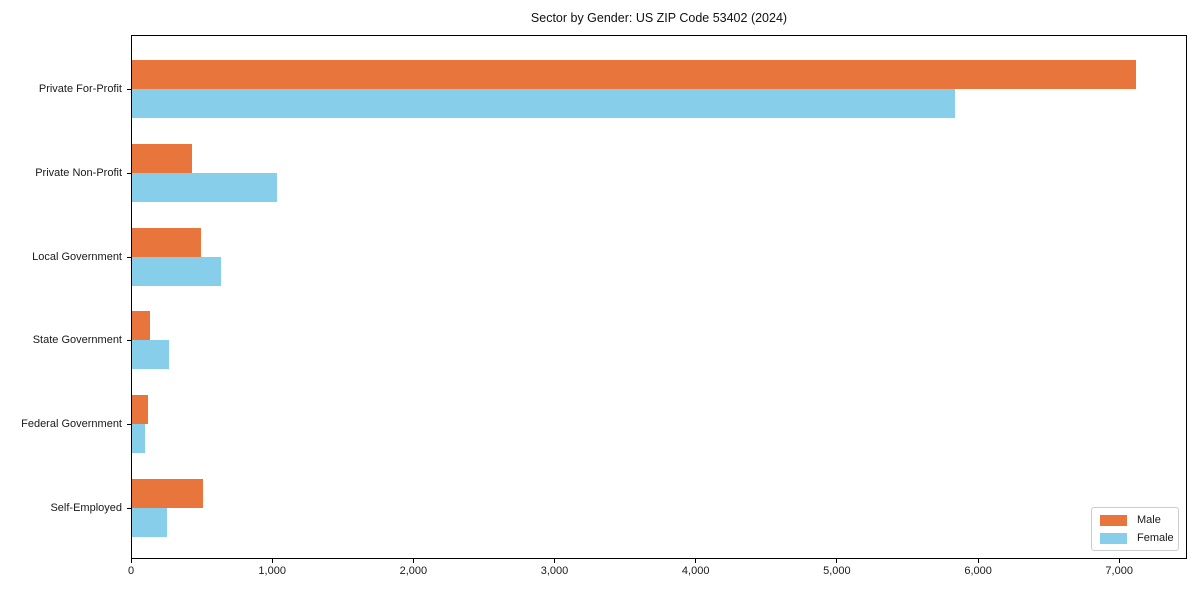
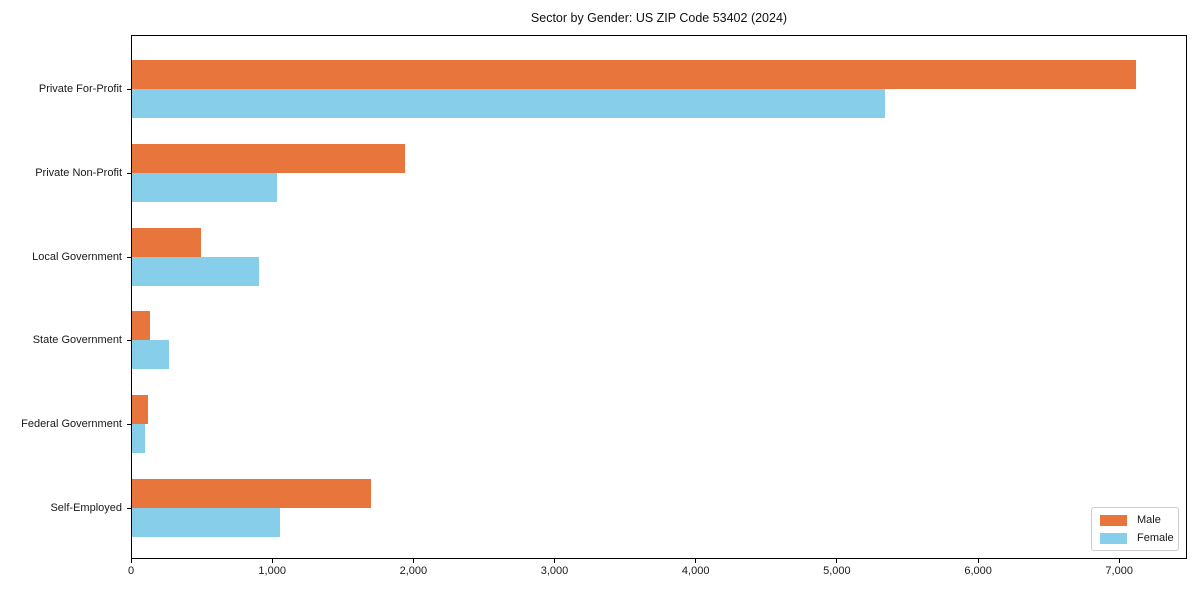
Female/Private For-Profit: 5830 -> 5330
Male/Private Non-Profit: 420 -> 1930
Female/Local Government: 630 -> 900
Male/Self-Employed: 500 -> 1690
Female/Self-Employed: 250 -> 1050
